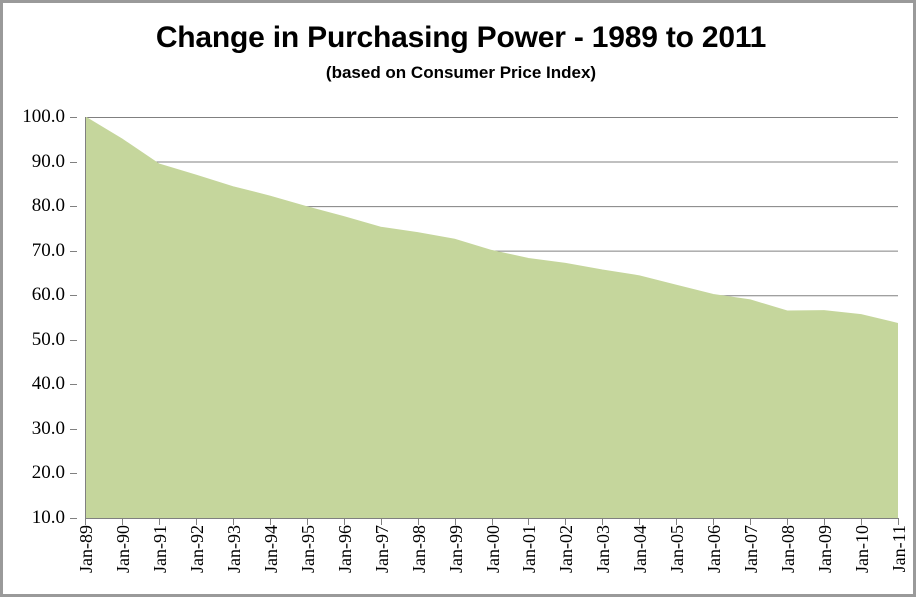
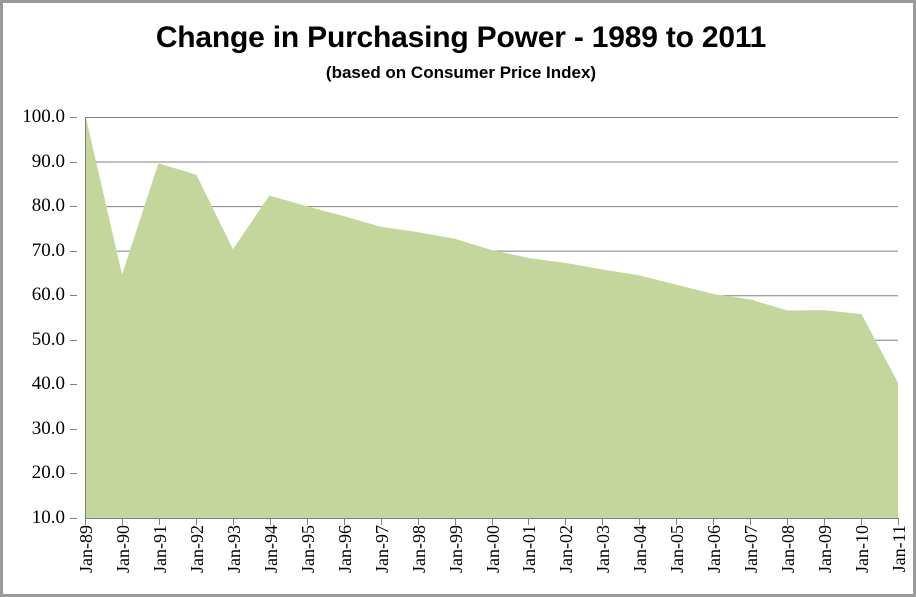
Jan-90: 95 -> 64
Jan-93: 84 -> 70
Jan-11: 54 -> 40
